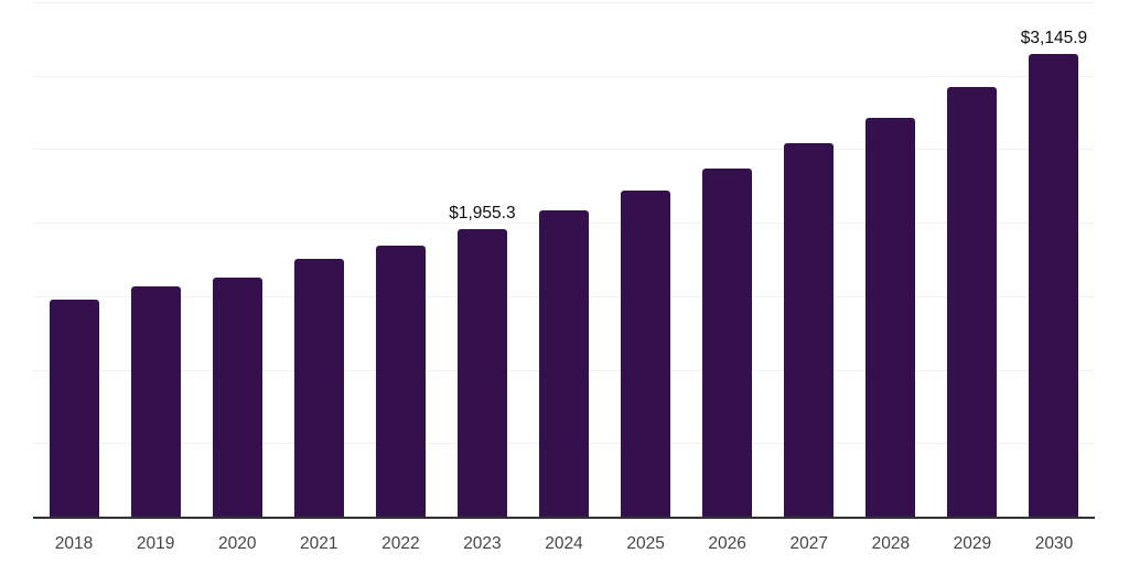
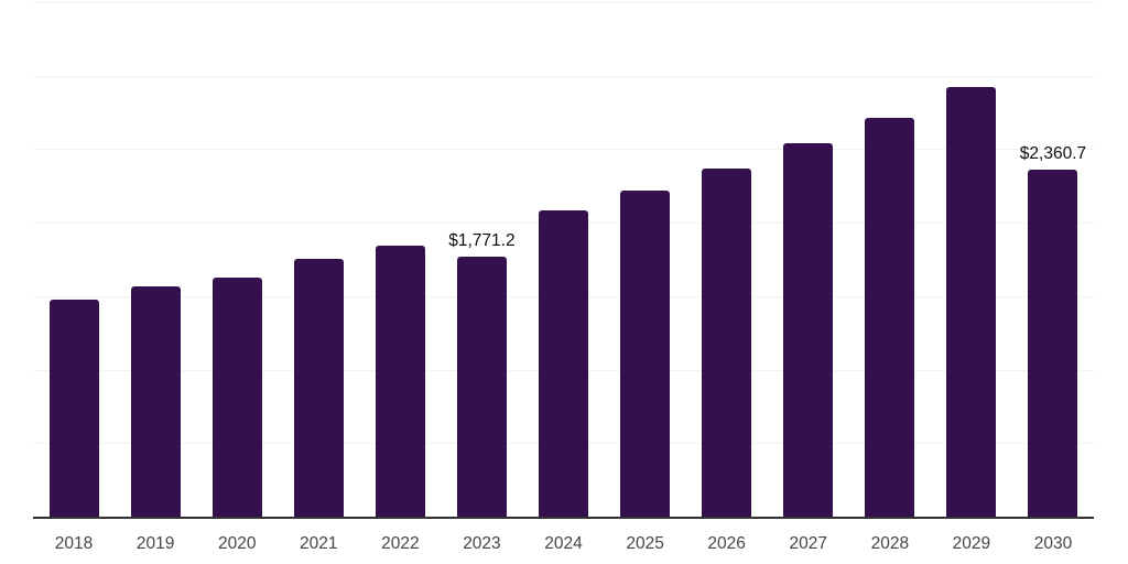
2023: $1,955.3 -> $1,771.2
2030: $3,145.9 -> $2,360.7
